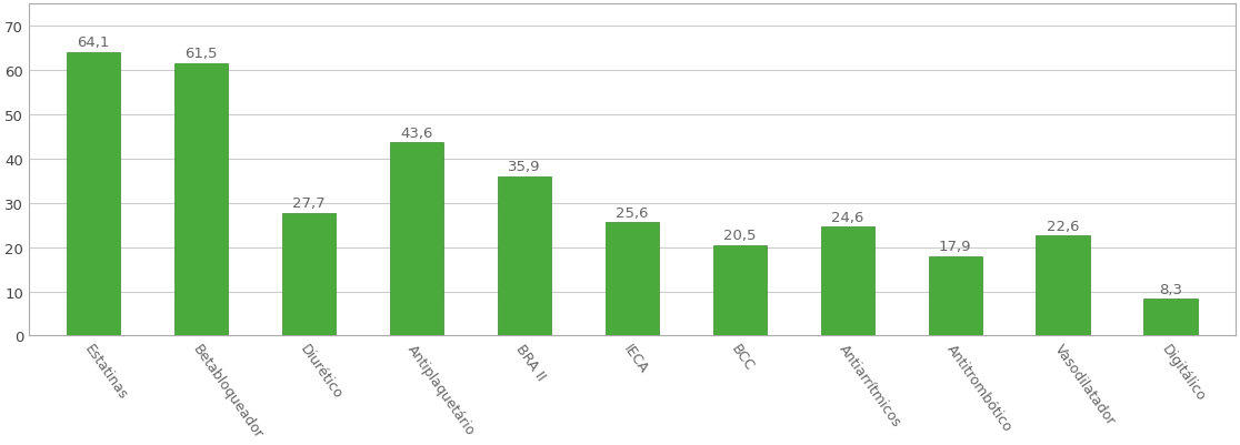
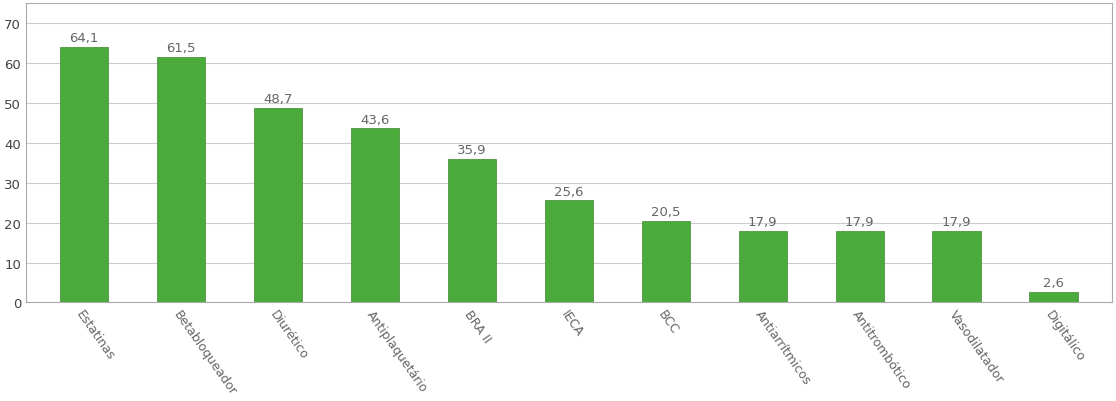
Diurético: 27,7 -> 48,7
Antiarrítmicos: 24,6 -> 17,9
Vasodilatador: 22,6 -> 17,9
Digitálico: 8,3 -> 2,6
